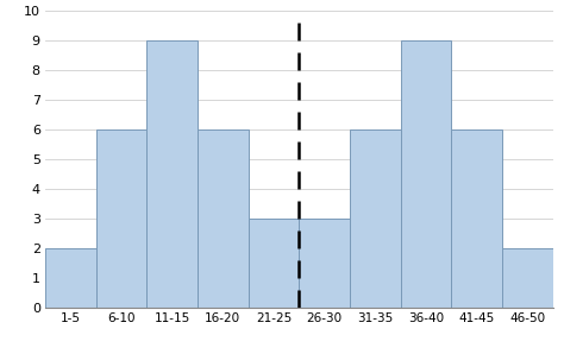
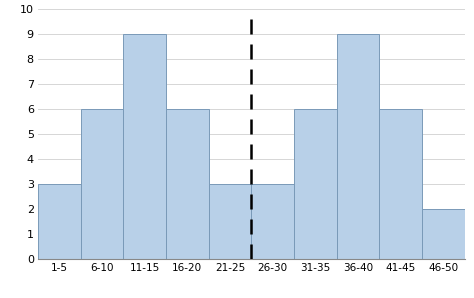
1-5: 2 -> 3
